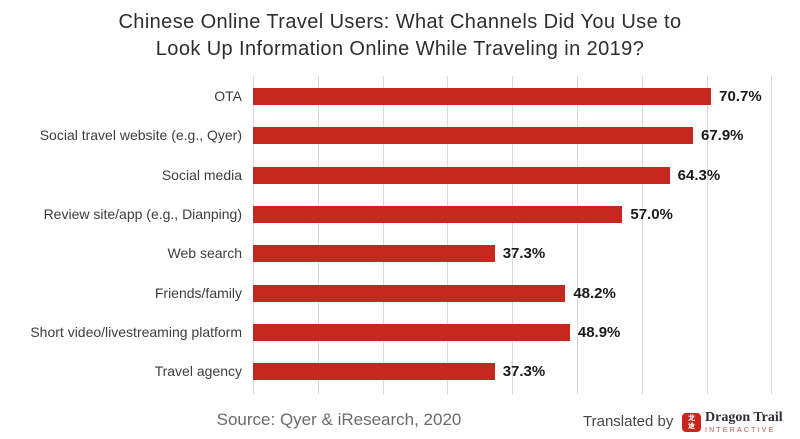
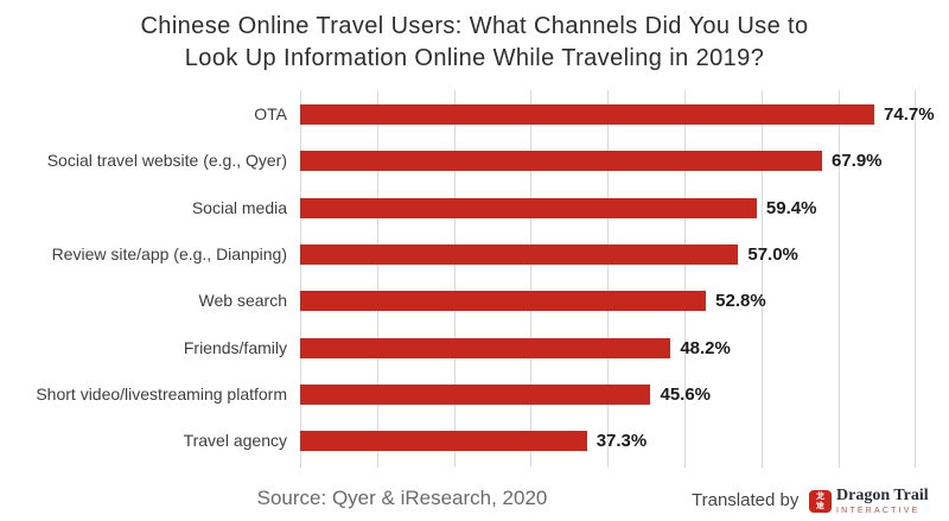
OTA: 70.7% -> 74.7%
Social media: 64.3% -> 59.4%
Web search: 37.3% -> 52.8%
Short video/livestreaming platform: 48.9% -> 45.6%
